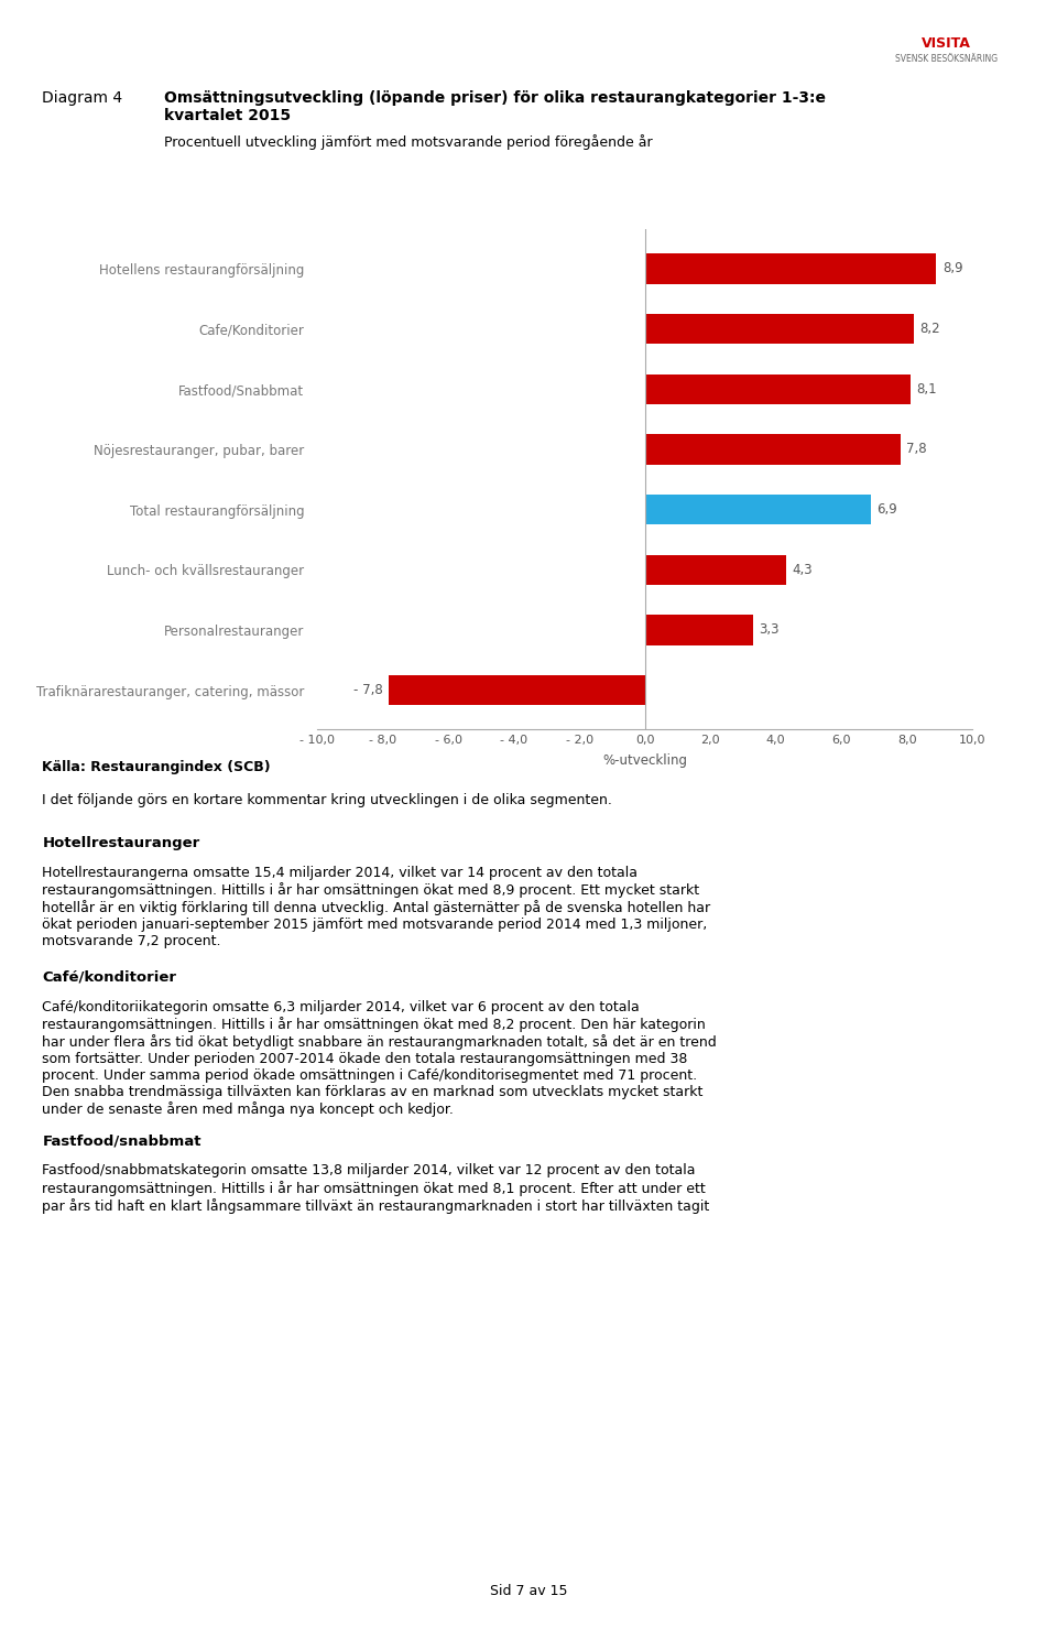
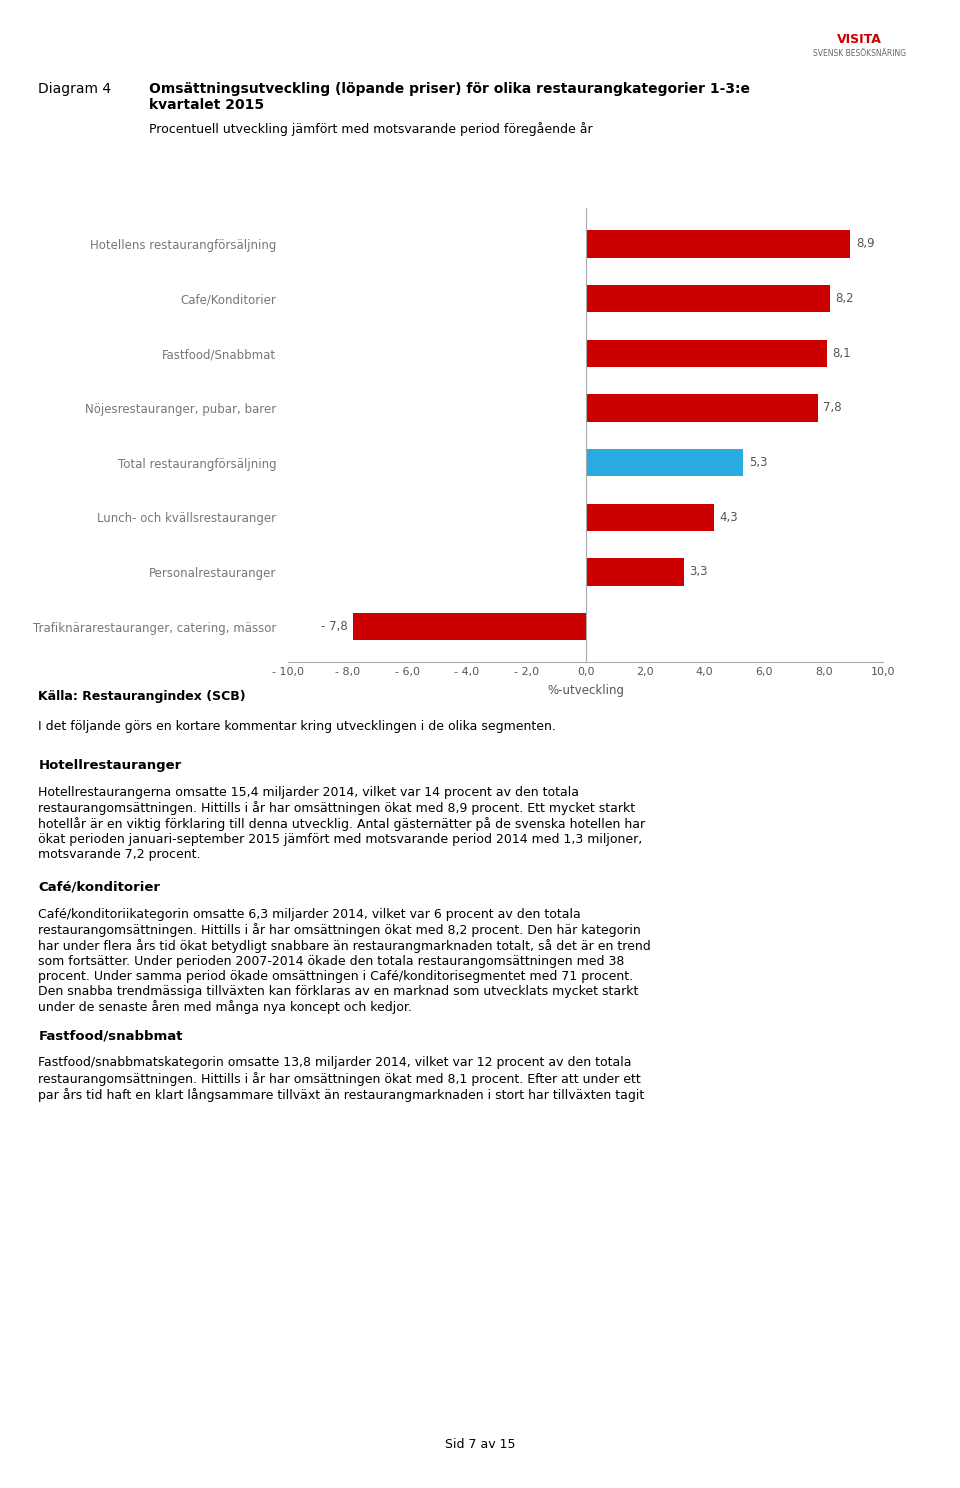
Total restaurangförsäljning: 6,9 -> 5,3
